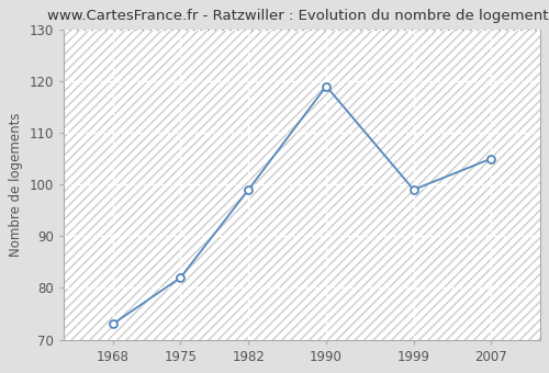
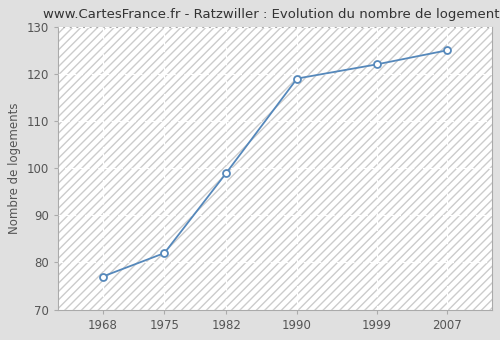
1968: 73 -> 77
1999: 99 -> 122
2007: 105 -> 125
